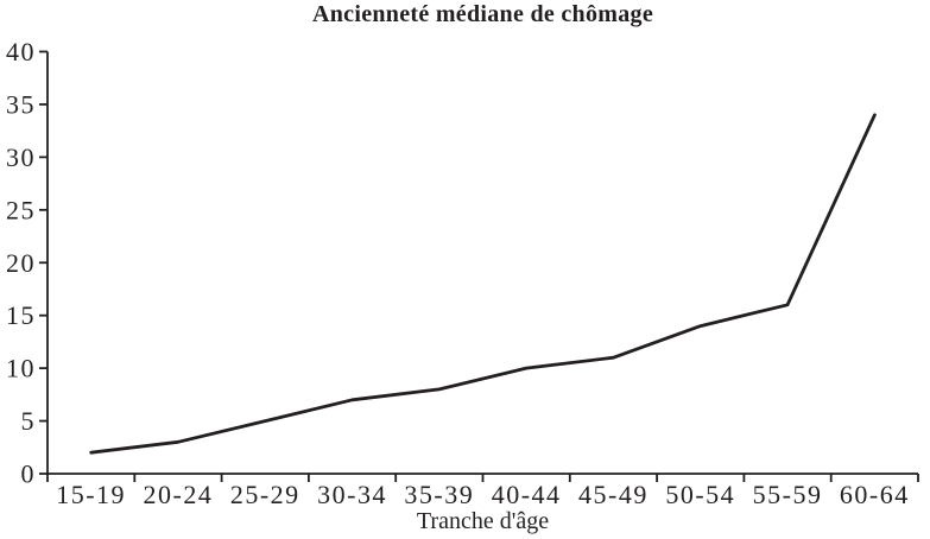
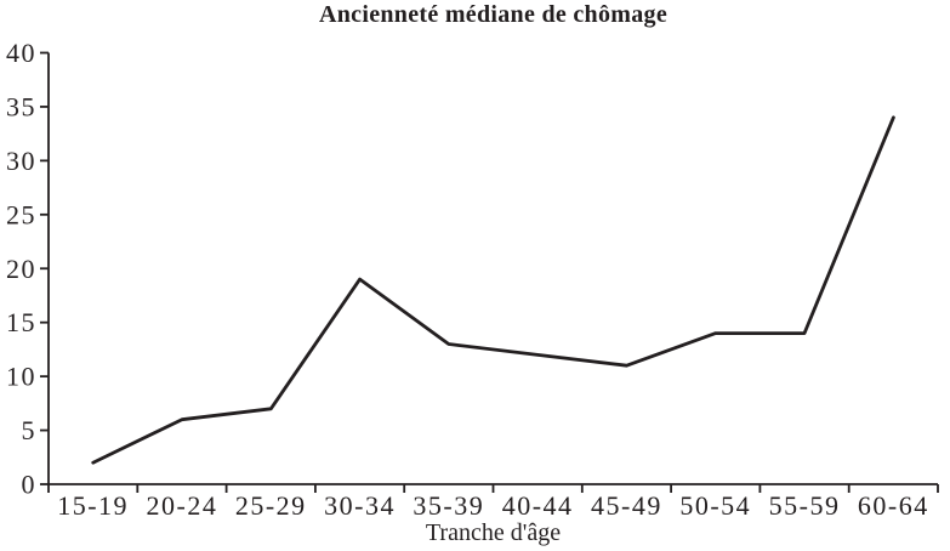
20-24: 3 -> 6
25-29: 5 -> 7
30-34: 7 -> 19
35-39: 8 -> 13
40-44: 10 -> 12
55-59: 16 -> 14
